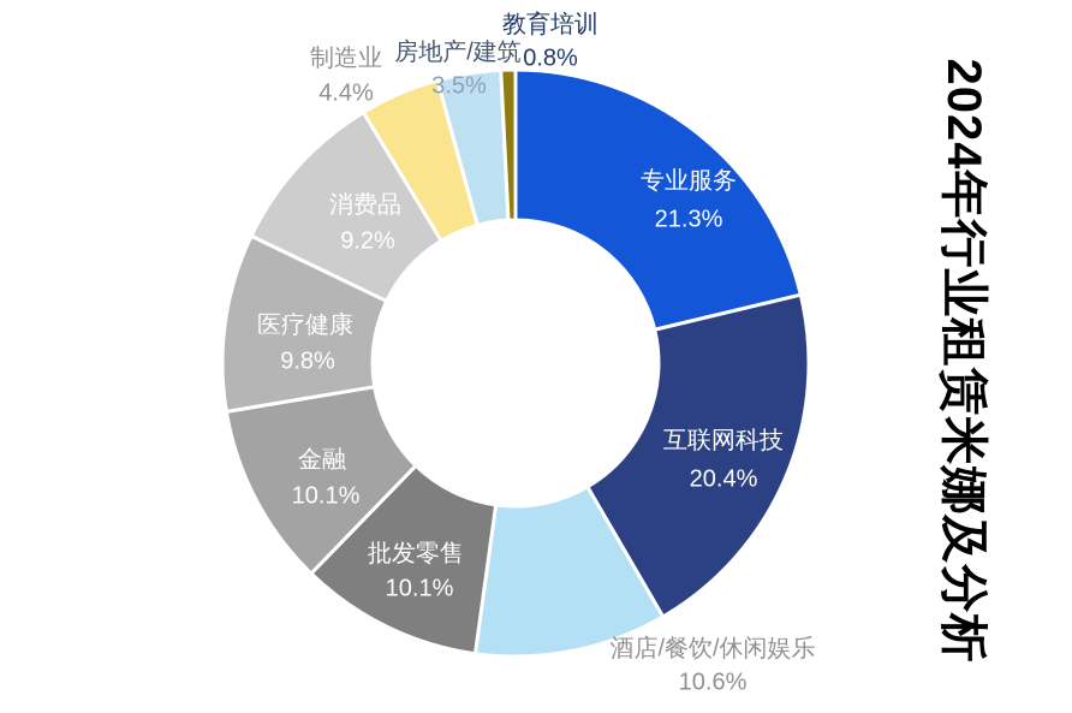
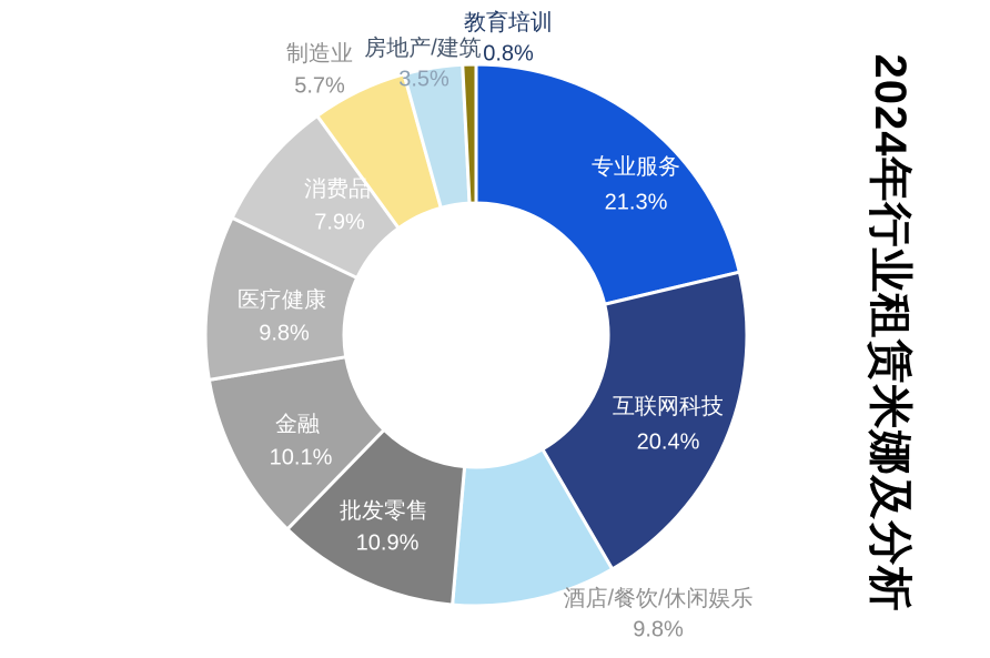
酒店/餐饮/休闲娱乐: 10.6% -> 9.8%
批发零售: 10.1% -> 10.9%
消费品: 9.2% -> 7.9%
制造业: 4.4% -> 5.7%
